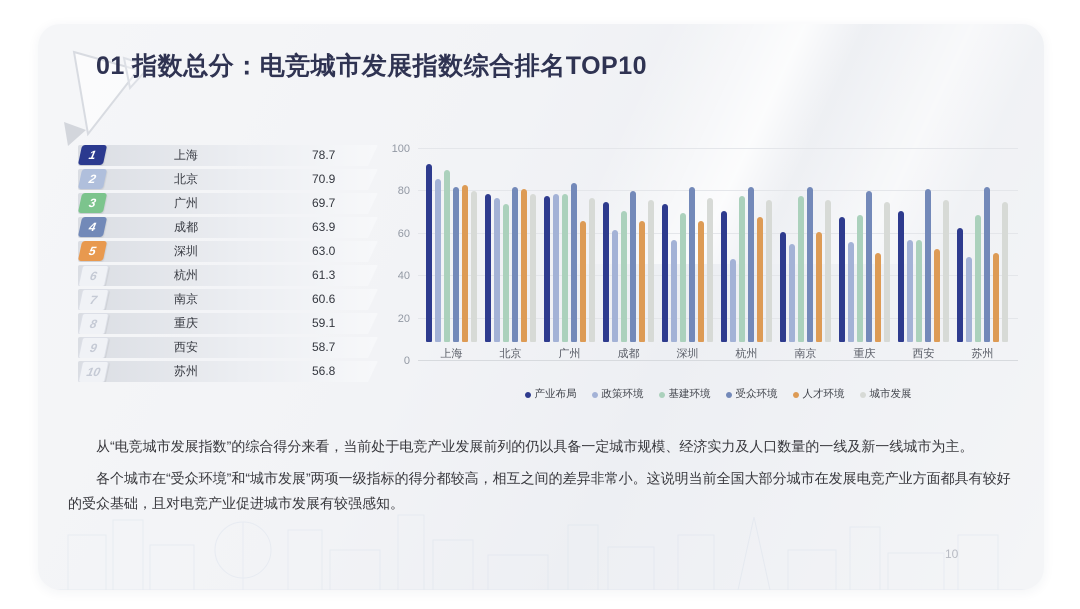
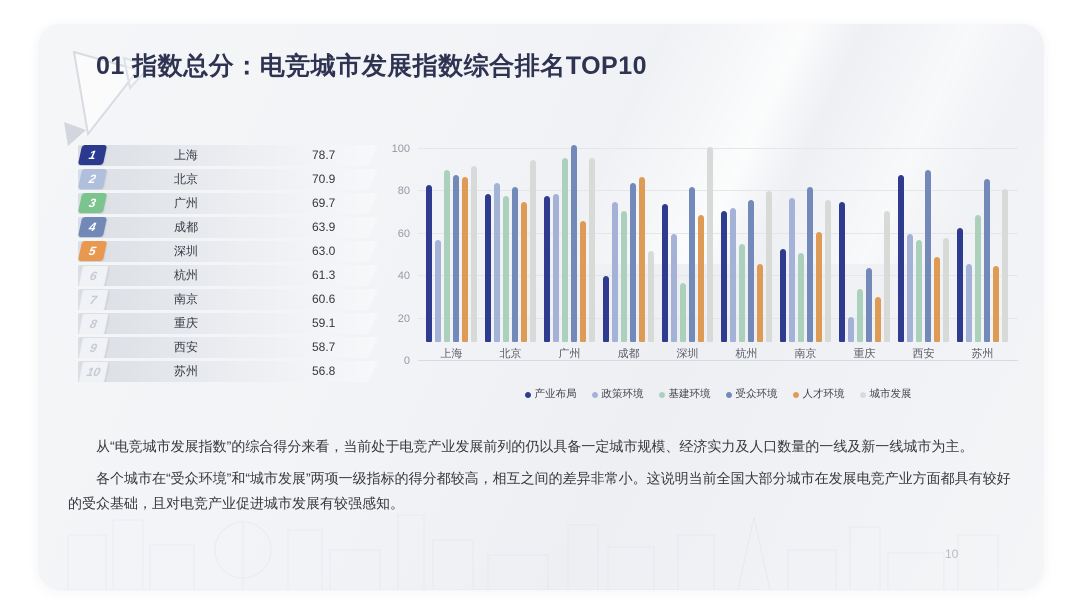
产业布局/上海: 84 -> 74
政策环境/上海: 77 -> 48
受众环境/上海: 73 -> 79
人才环境/上海: 74 -> 78
城市发展/上海: 71 -> 83
政策环境/北京: 68 -> 75
基建环境/北京: 65 -> 69
人才环境/北京: 72 -> 66
城市发展/北京: 70 -> 86
基建环境/广州: 70 -> 87
受众环境/广州: 75 -> 93
城市发展/广州: 68 -> 87
产业布局/成都: 66 -> 31
政策环境/成都: 53 -> 66
受众环境/成都: 71 -> 75
人才环境/成都: 57 -> 78
城市发展/成都: 67 -> 43
政策环境/深圳: 48 -> 51
基建环境/深圳: 61 -> 28
人才环境/深圳: 57 -> 60
城市发展/深圳: 68 -> 92
政策环境/杭州: 39 -> 63
基建环境/杭州: 69 -> 46
受众环境/杭州: 73 -> 67
人才环境/杭州: 59 -> 37
城市发展/杭州: 67 -> 71
产业布局/南京: 52 -> 44
政策环境/南京: 46 -> 68
基建环境/南京: 69 -> 42
产业布局/重庆: 59 -> 66
政策环境/重庆: 47 -> 12
基建环境/重庆: 60 -> 25
受众环境/重庆: 71 -> 35
人才环境/重庆: 42 -> 21
城市发展/重庆: 66 -> 62
产业布局/西安: 62 -> 79
政策环境/西安: 48 -> 51
受众环境/西安: 72 -> 81
人才环境/西安: 44 -> 40
城市发展/西安: 67 -> 49
政策环境/苏州: 40 -> 37
受众环境/苏州: 73 -> 77
人才环境/苏州: 42 -> 36
城市发展/苏州: 66 -> 72
